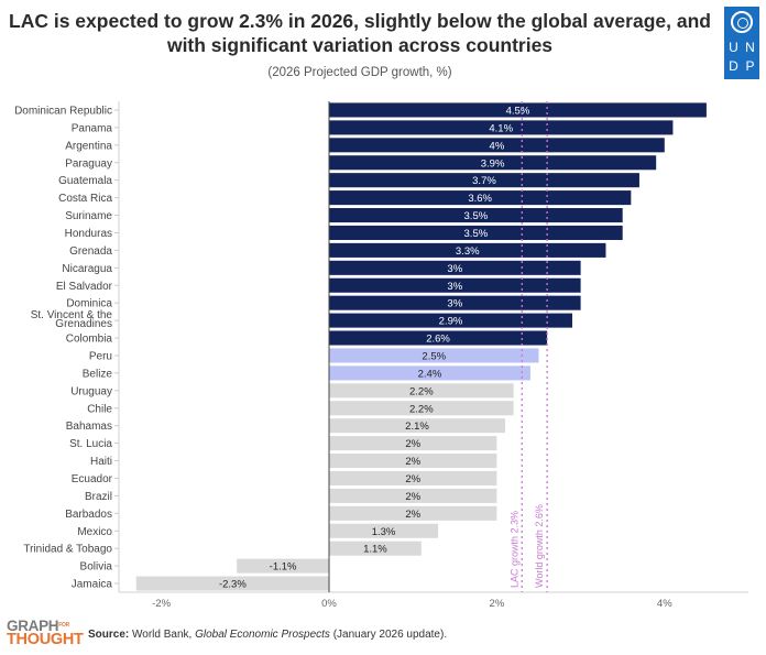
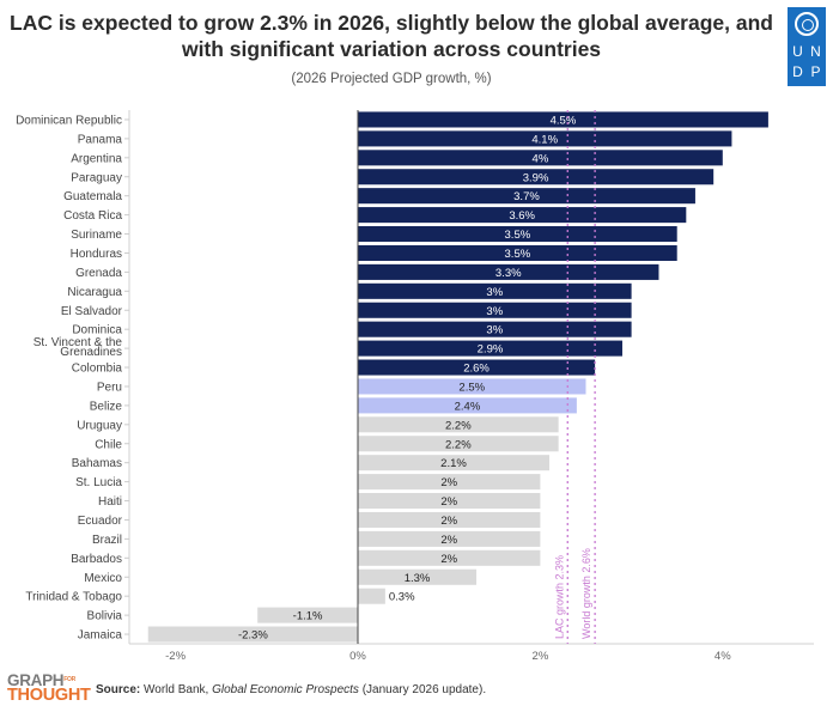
Trinidad & Tobago: 1.1% -> 0.3%
